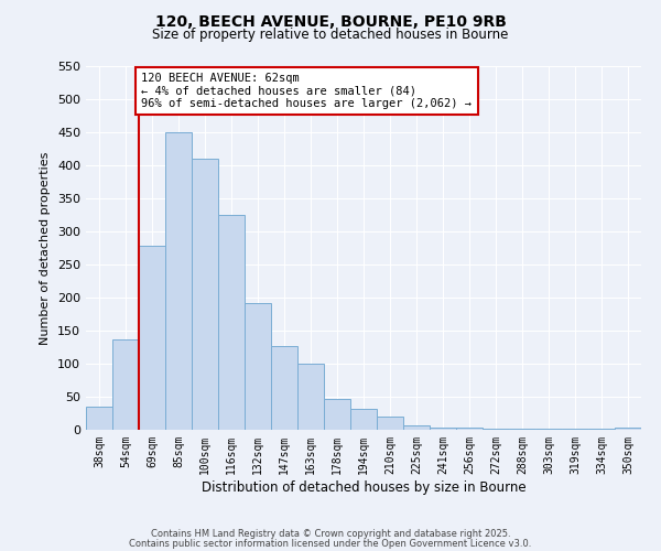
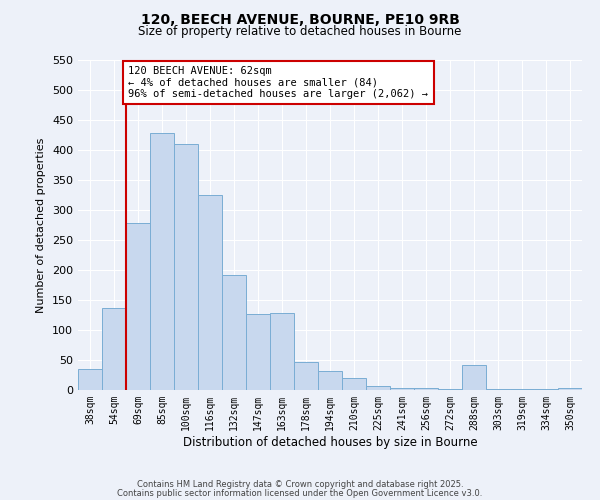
85sqm: 450 -> 428
163sqm: 100 -> 128
288sqm: 2 -> 42
